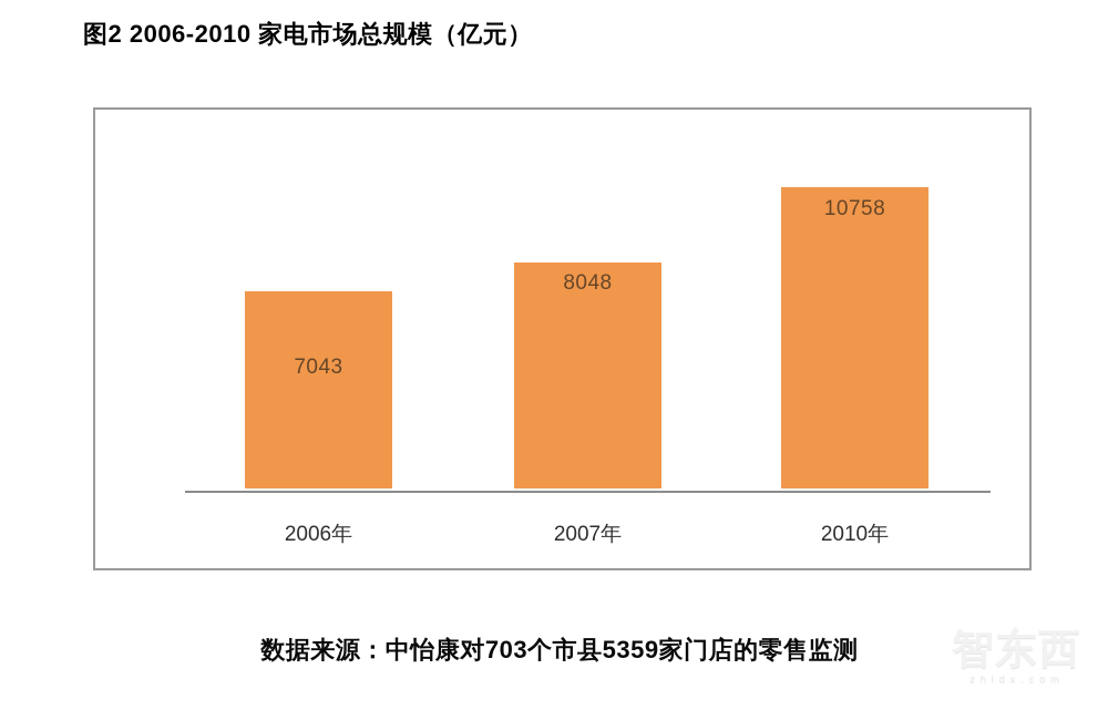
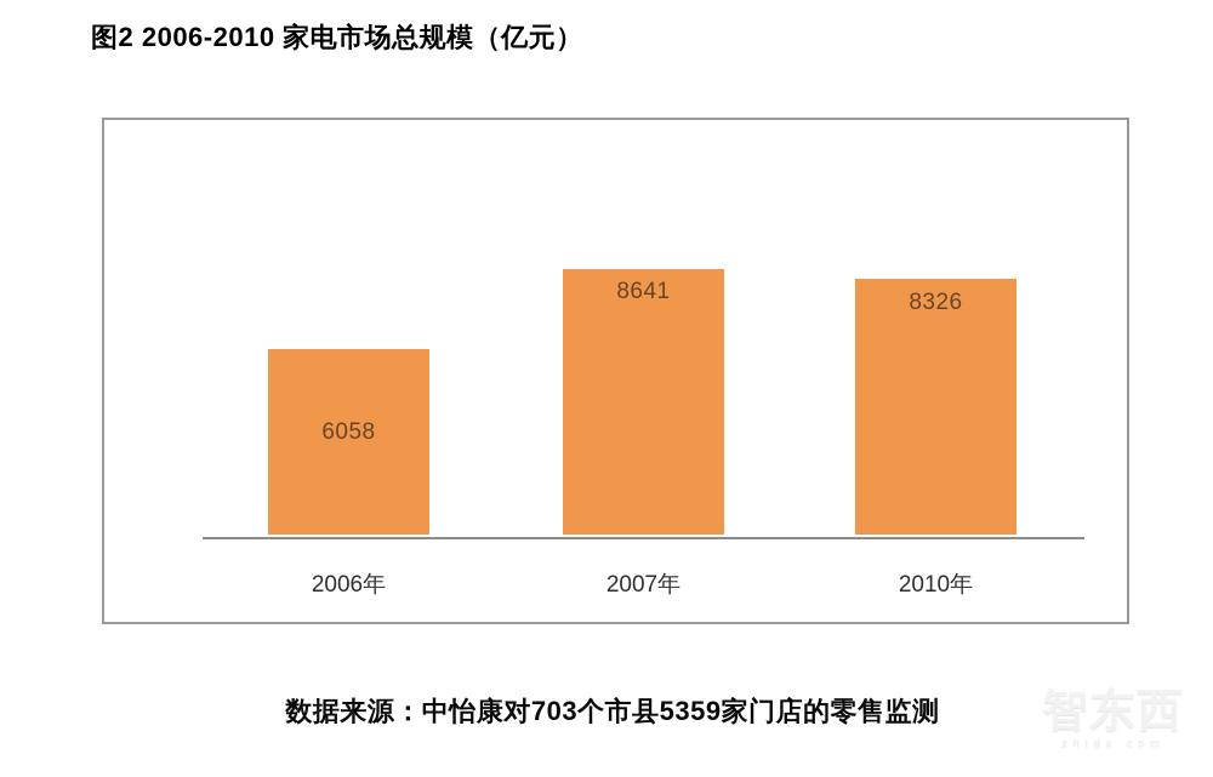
2006年: 7043 -> 6058
2007年: 8048 -> 8641
2010年: 10758 -> 8326
